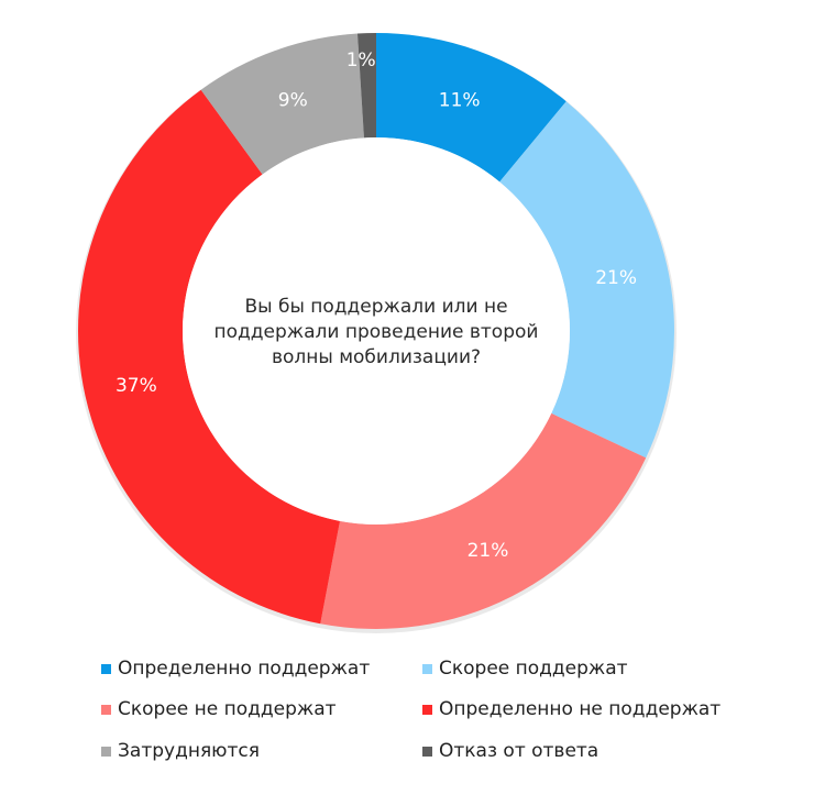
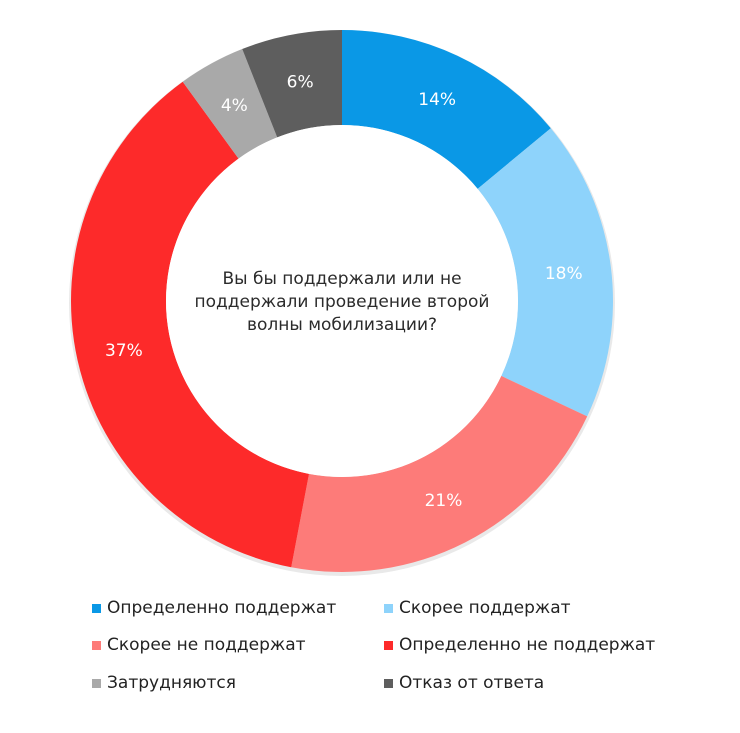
Определенно поддержат: 11% -> 14%
Скорее поддержат: 21% -> 18%
Затрудняются: 9% -> 4%
Отказ от ответа: 1% -> 6%
